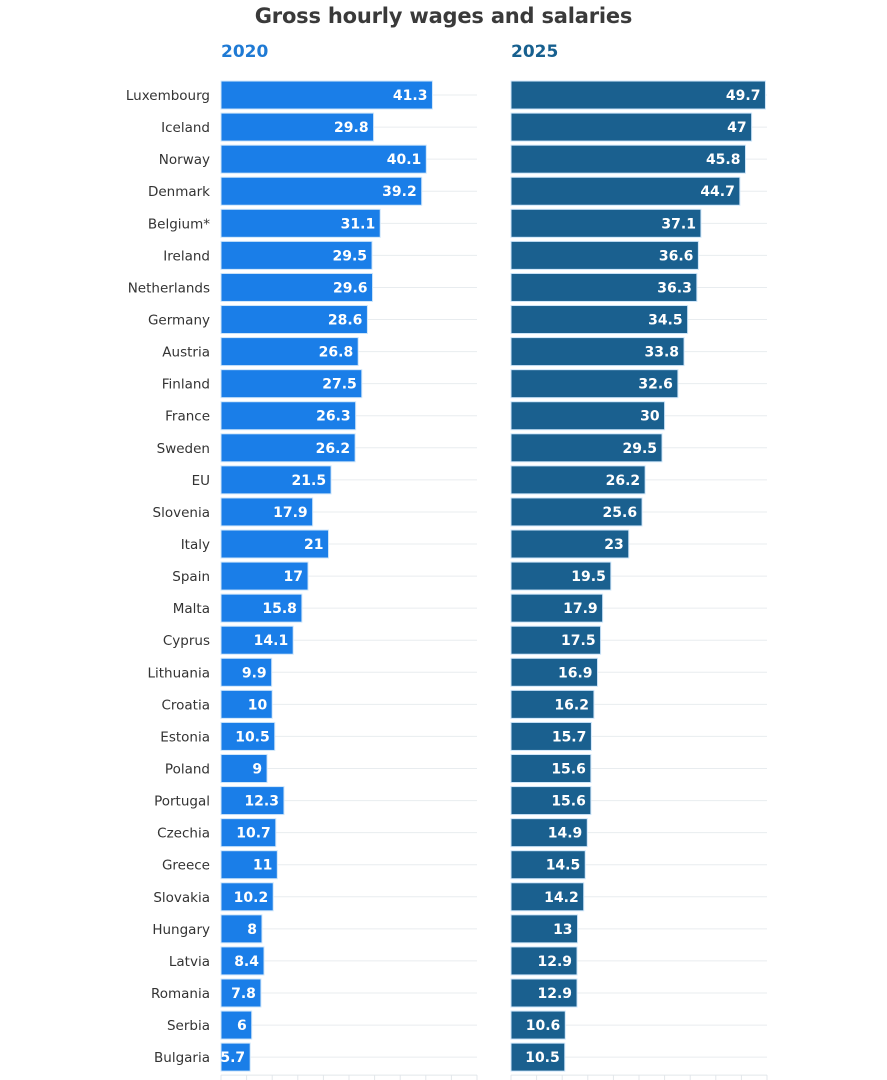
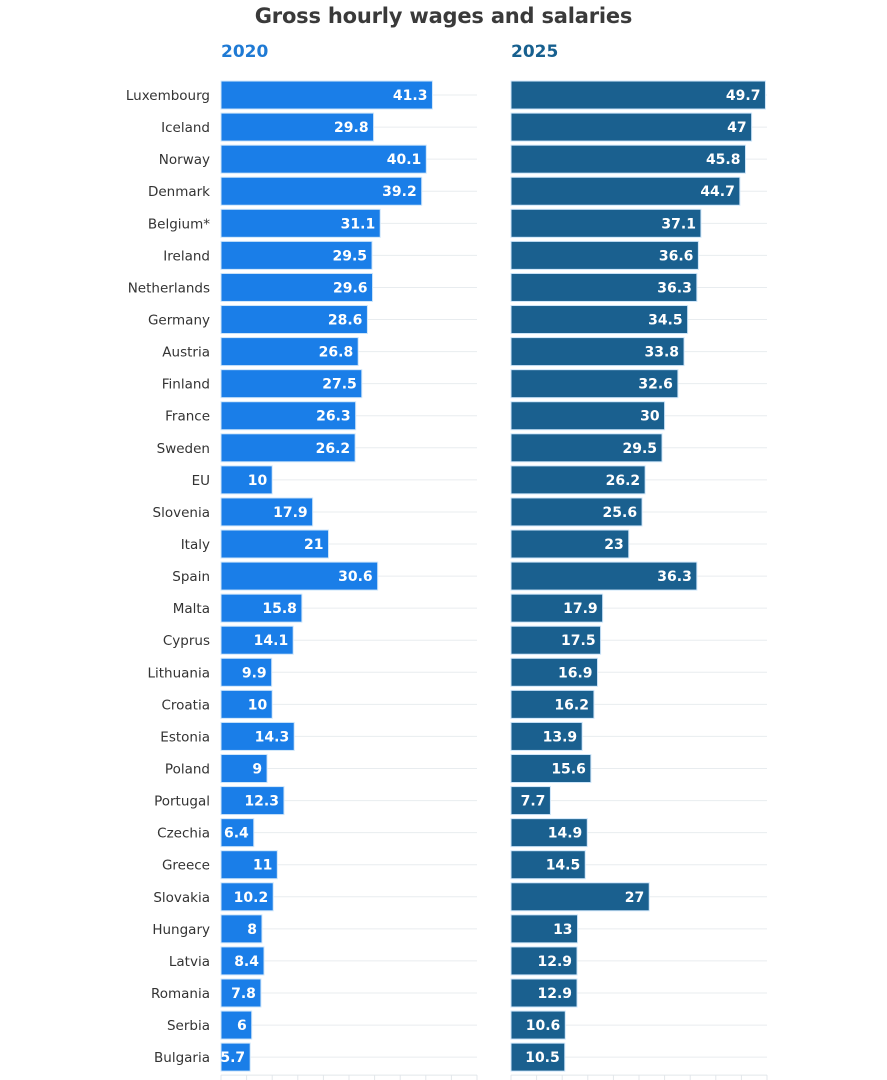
2020/EU: 21.5 -> 10
2020/Spain: 17 -> 30.6
2025/Spain: 19.5 -> 36.3
2020/Estonia: 10.5 -> 14.3
2025/Estonia: 15.7 -> 13.9
2025/Portugal: 15.6 -> 7.7
2020/Czechia: 10.7 -> 6.4
2025/Slovakia: 14.2 -> 27
